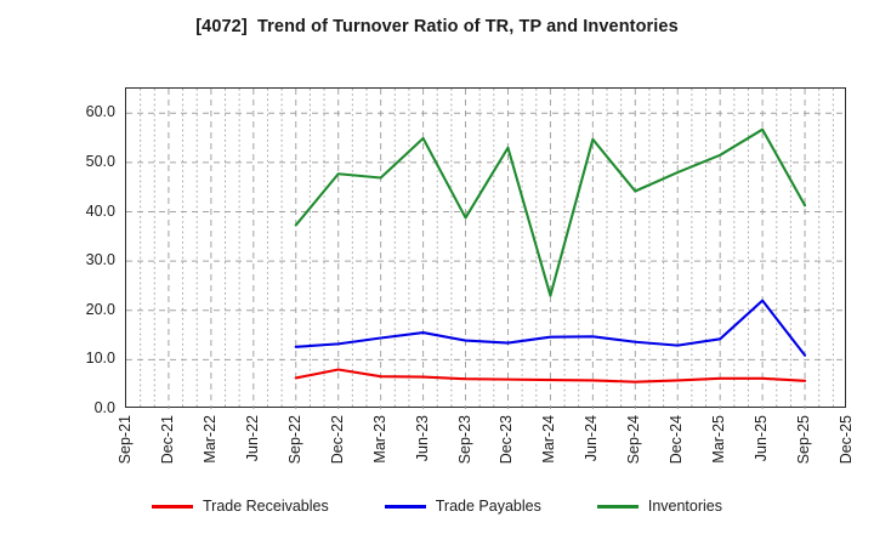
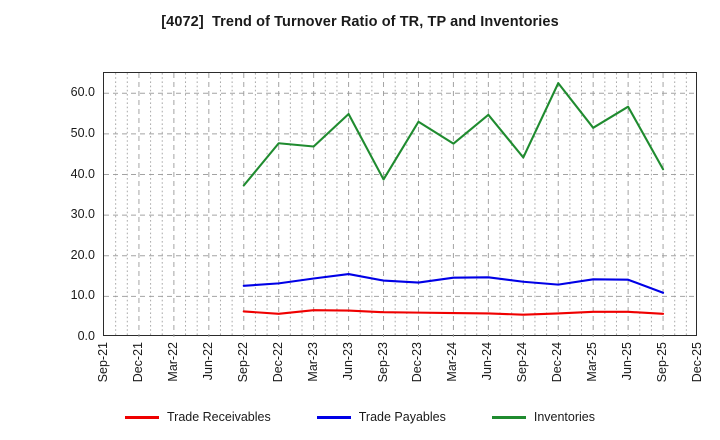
Trade Receivables/Dec-22: 8 -> 6
Inventories/Mar-24: 23 -> 48
Inventories/Dec-24: 48 -> 62
Trade Payables/Jun-25: 22 -> 14
